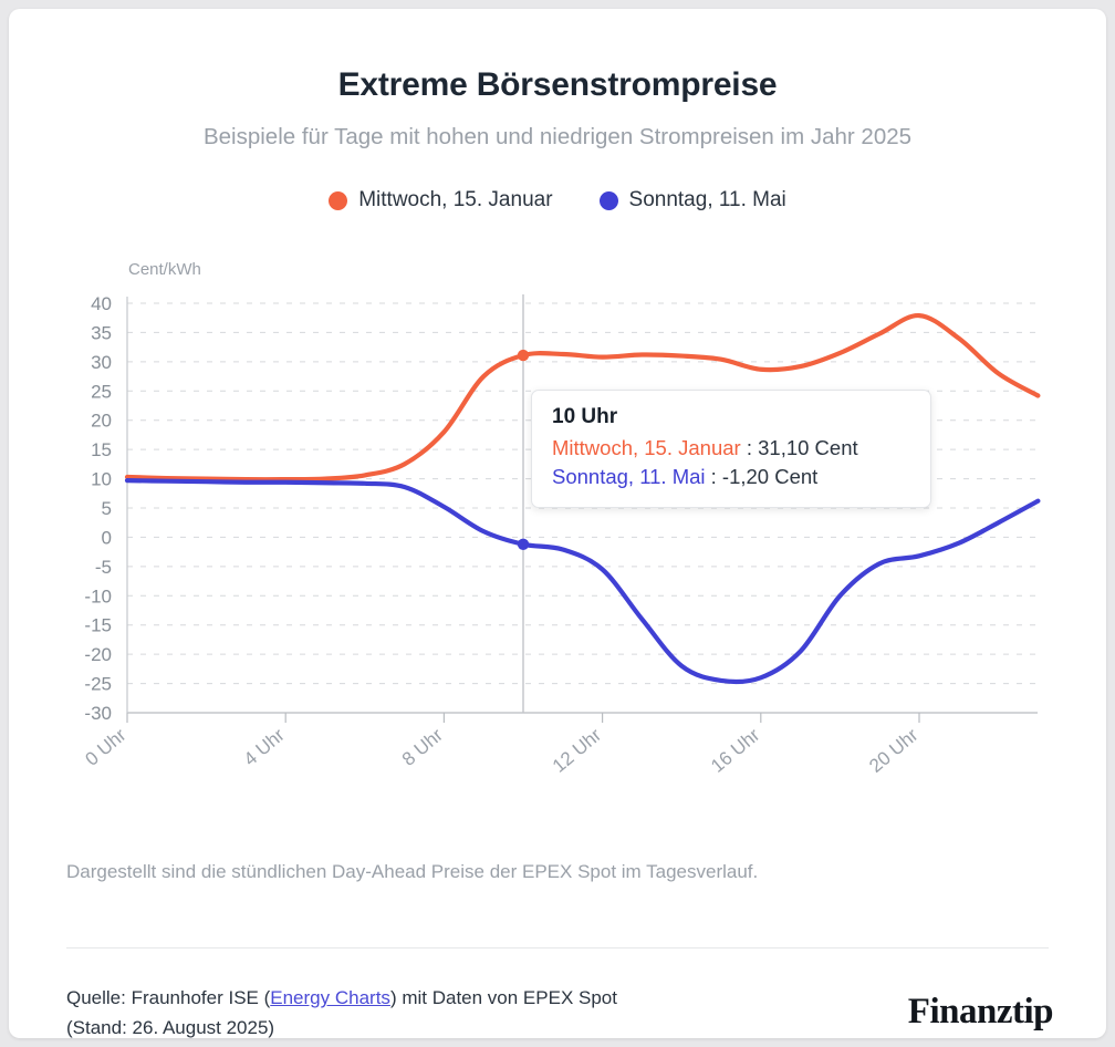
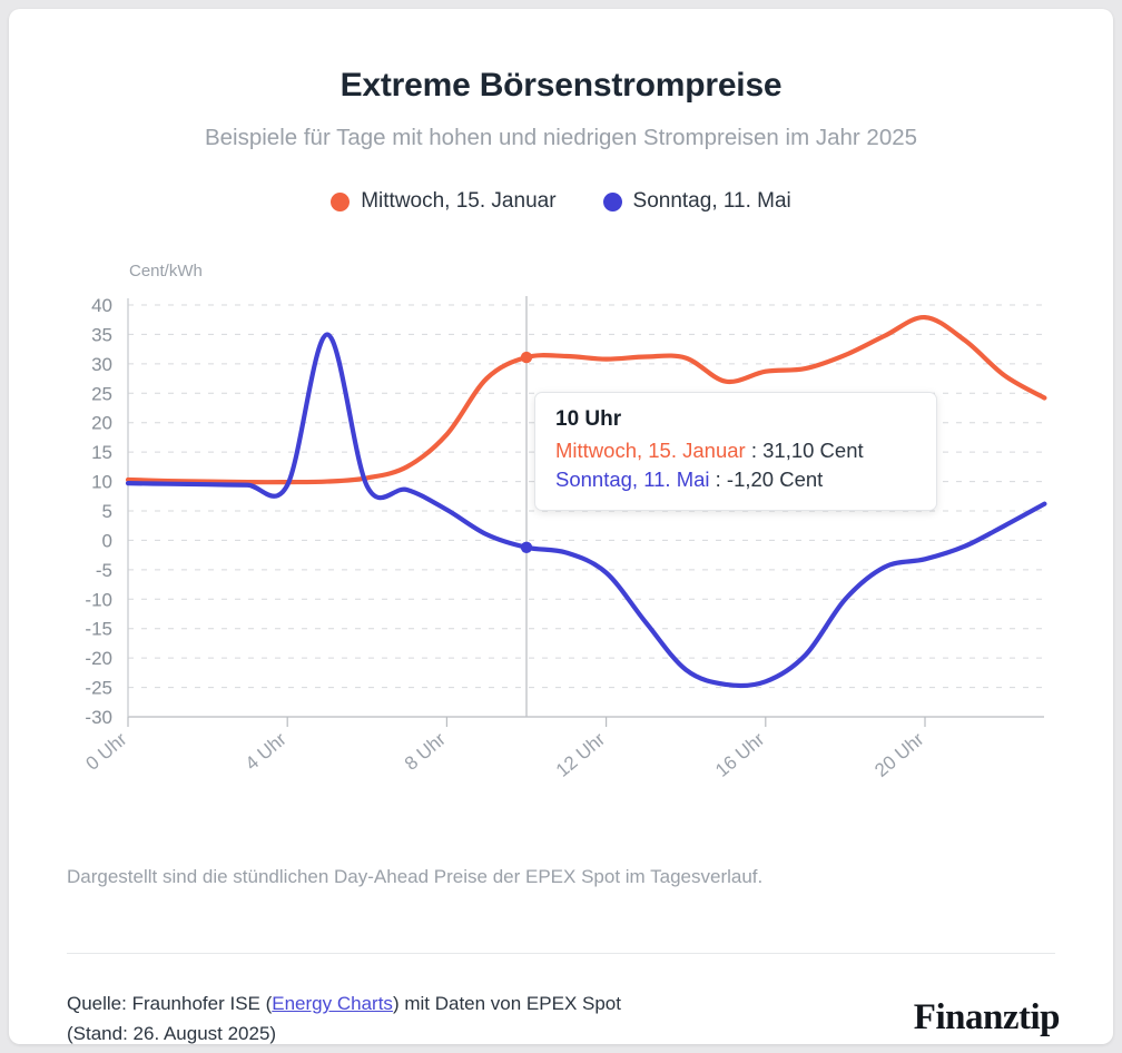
Sonntag, 11. Mai/5: 9 -> 35
Mittwoch, 15. Januar/15: 30 -> 27
